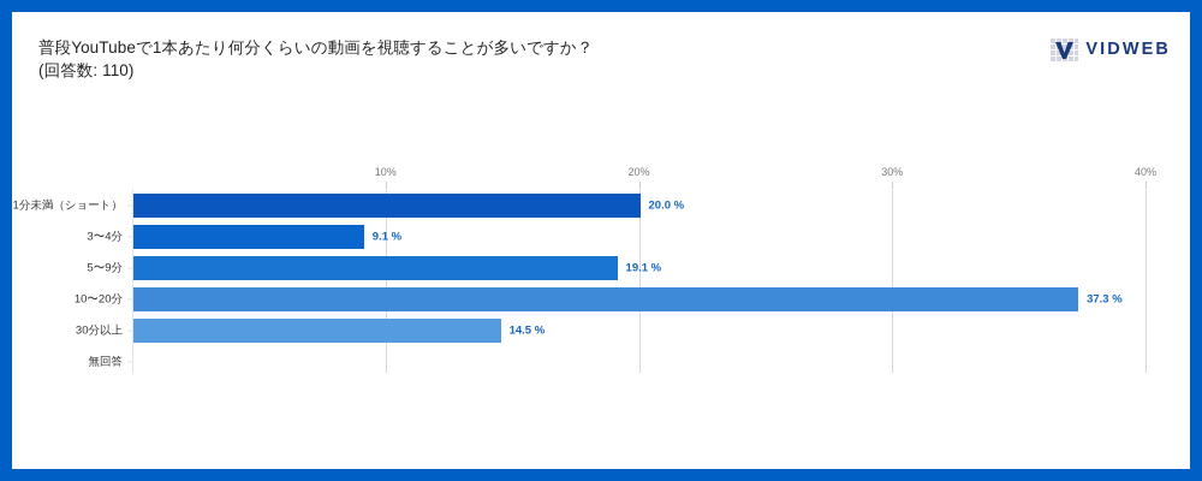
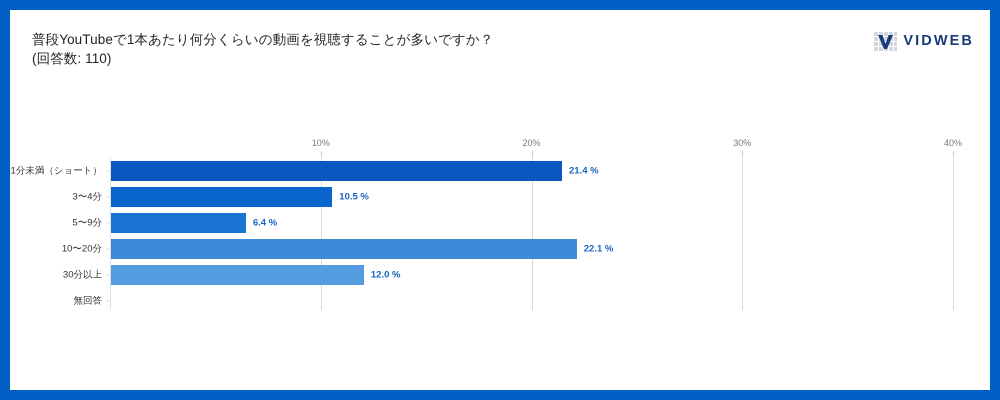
1分未満（ショート）: 20.0 -> 21.4
3〜4分: 9.1 -> 10.5
5〜9分: 19.1 -> 6.4
10〜20分: 37.3 -> 22.1
30分以上: 14.5 -> 12.0
